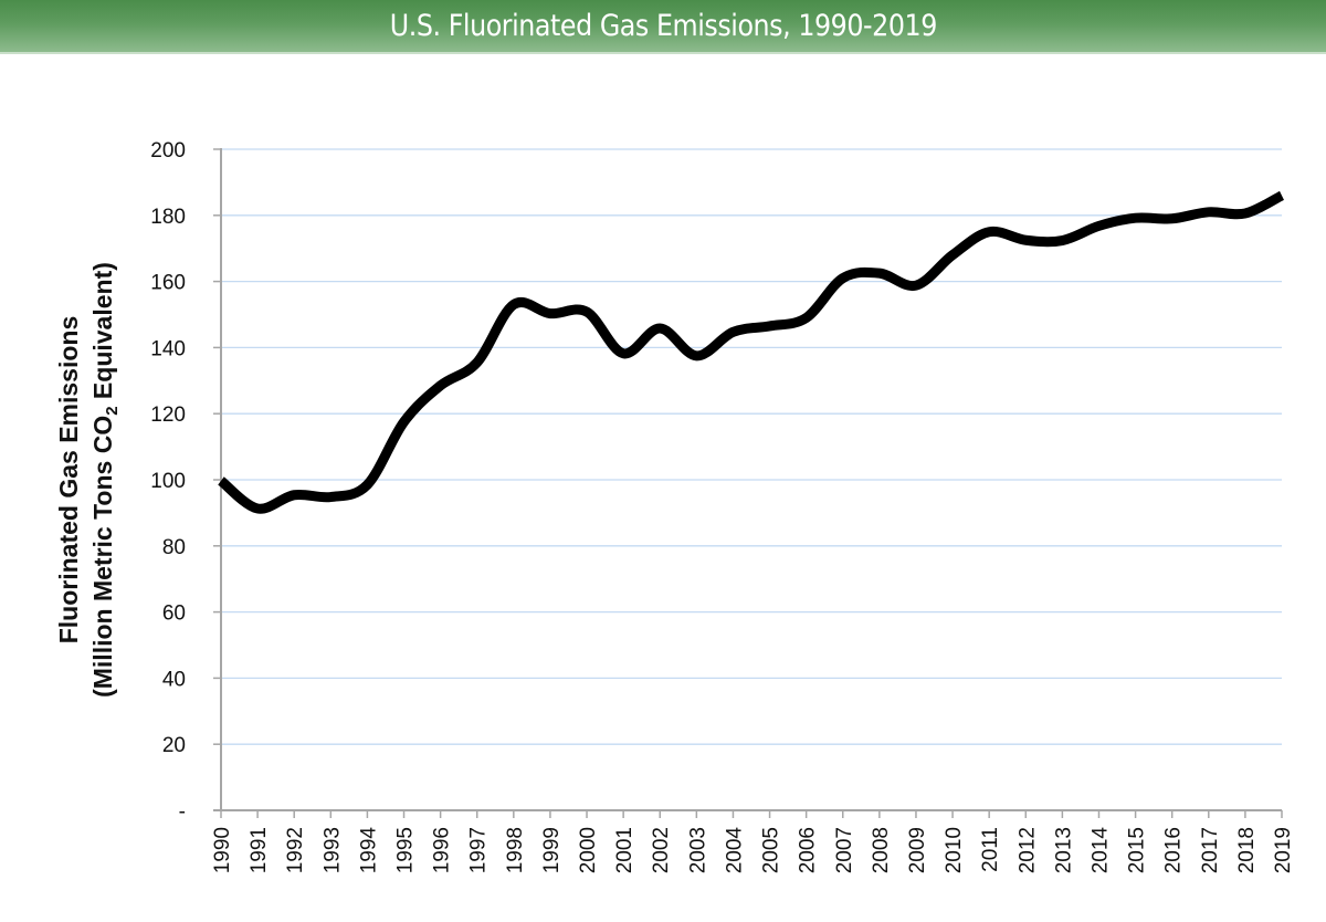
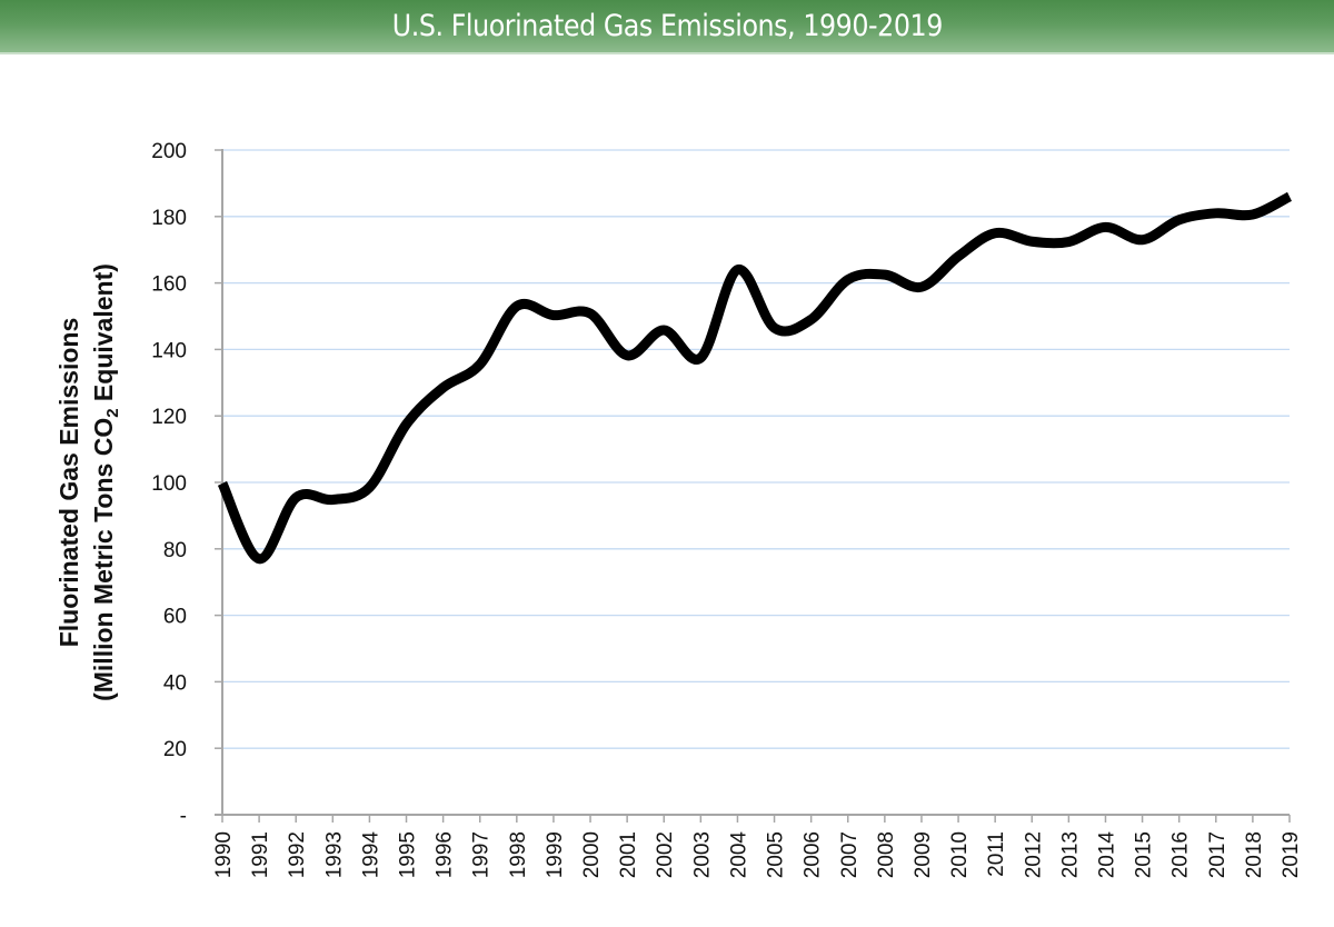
1991: 91 -> 77
2004: 145 -> 164
2015: 179 -> 173
